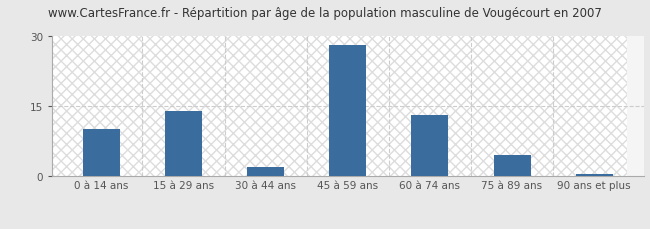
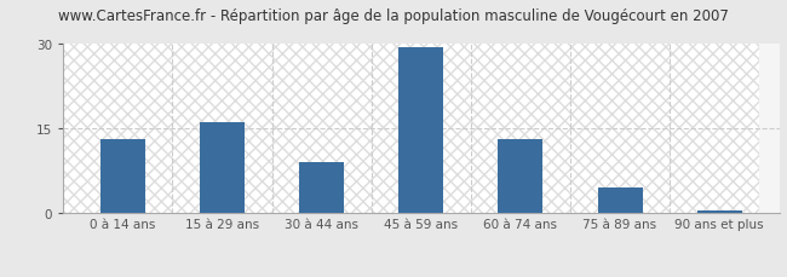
0 à 14 ans: 10.0 -> 13.0
15 à 29 ans: 14.0 -> 16.0
30 à 44 ans: 2.0 -> 9.0
45 à 59 ans: 28.0 -> 29.3
